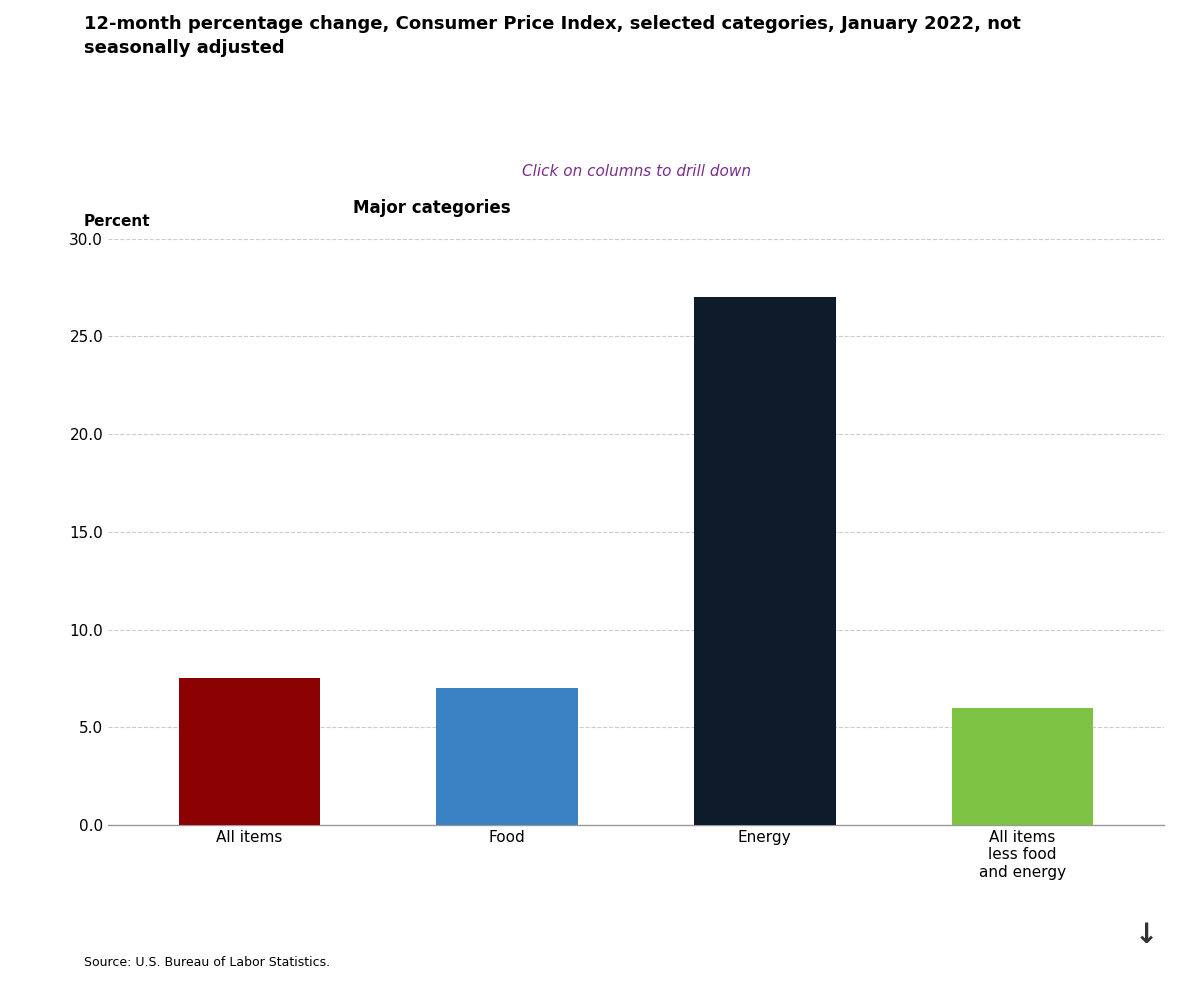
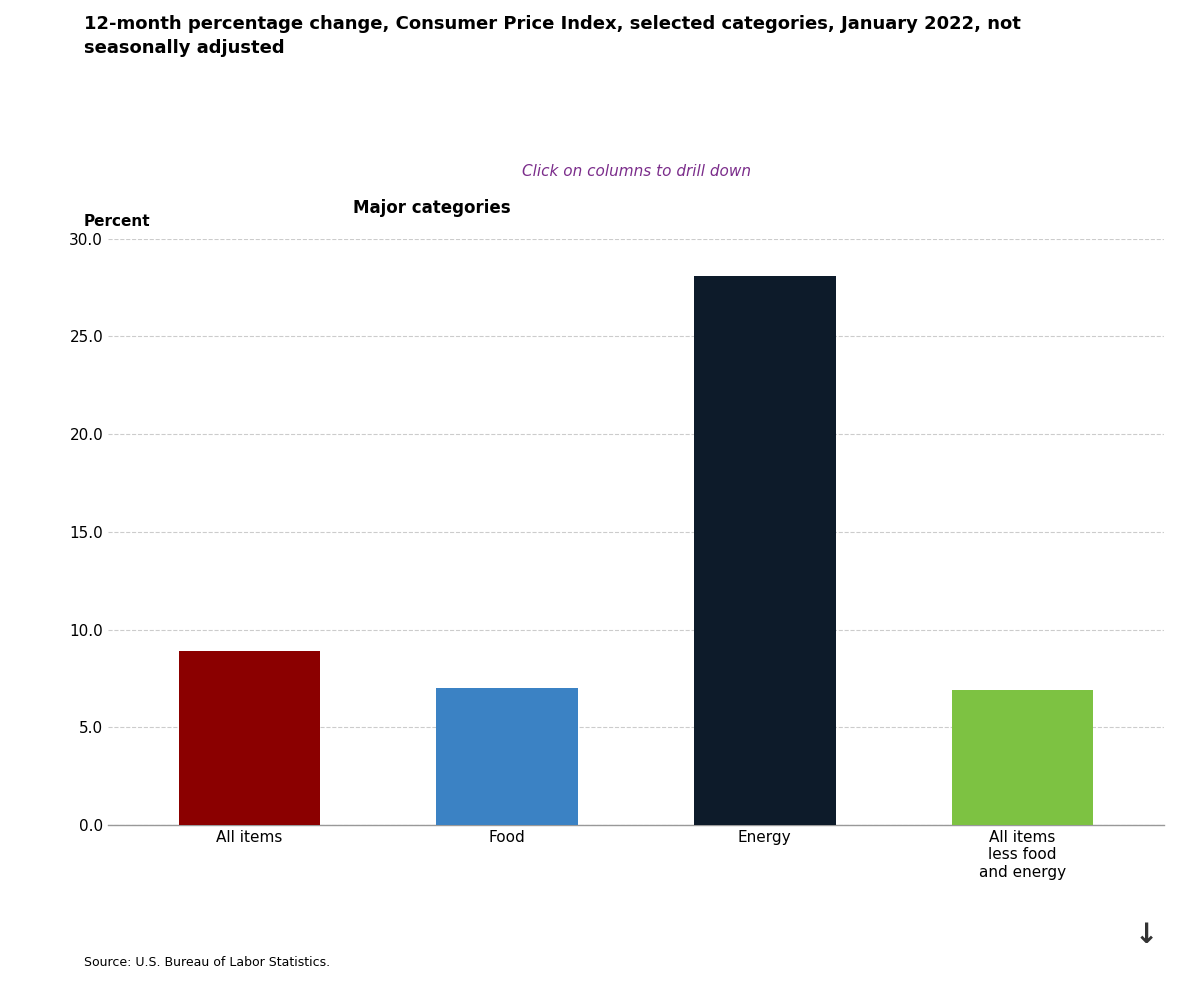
All items: 7.5 -> 8.9
Energy: 27.0 -> 28.1
All items less food and energy: 6.0 -> 6.9
